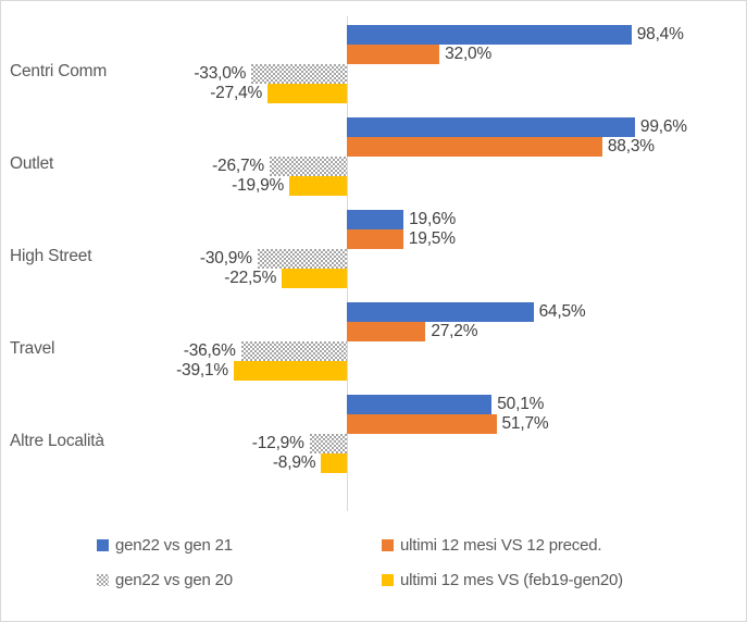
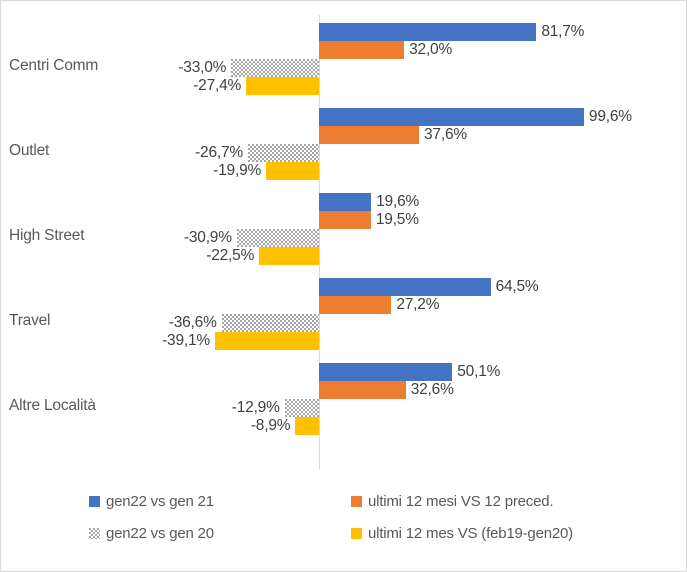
gen22 vs gen 21/Centri Comm: 98,4% -> 81,7%
ultimi 12 mesi VS 12 preced./Outlet: 88,3% -> 37,6%
ultimi 12 mesi VS 12 preced./Altre Località: 51,7% -> 32,6%
